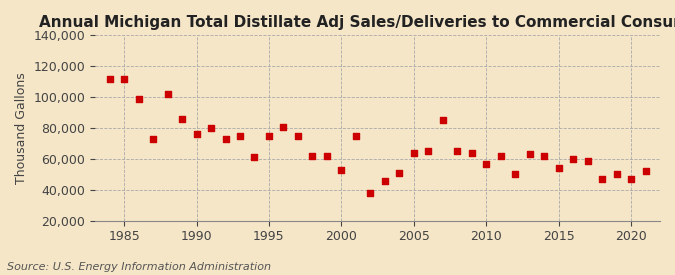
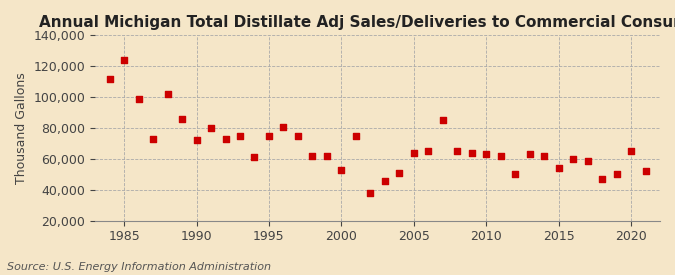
1985: 112,000 -> 124,000
1990: 76,000 -> 72,000
2010: 57,000 -> 63,000
2020: 47,000 -> 65,000
